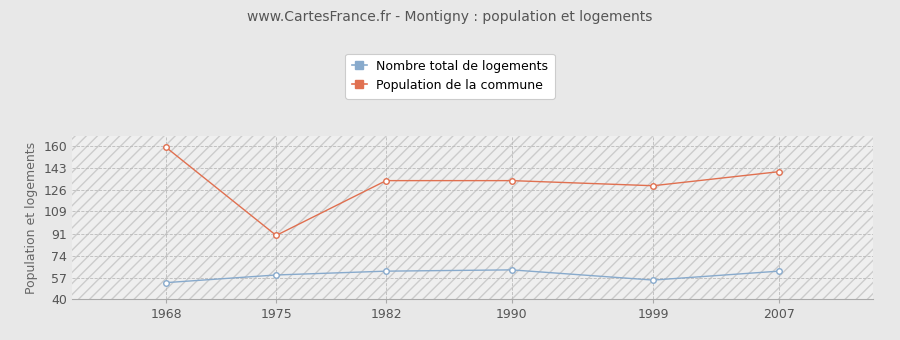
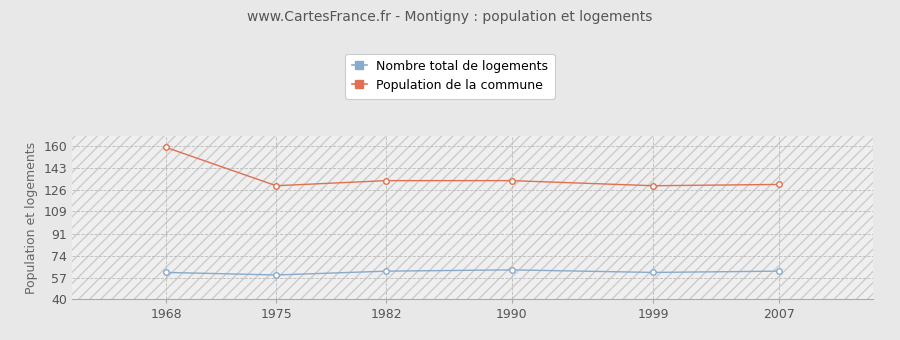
Nombre total de logements/1968: 53 -> 61
Population de la commune/1975: 90 -> 129
Nombre total de logements/1999: 55 -> 61
Population de la commune/2007: 140 -> 130
